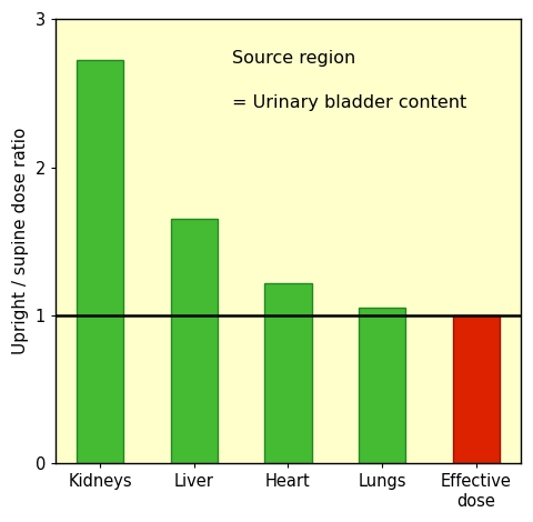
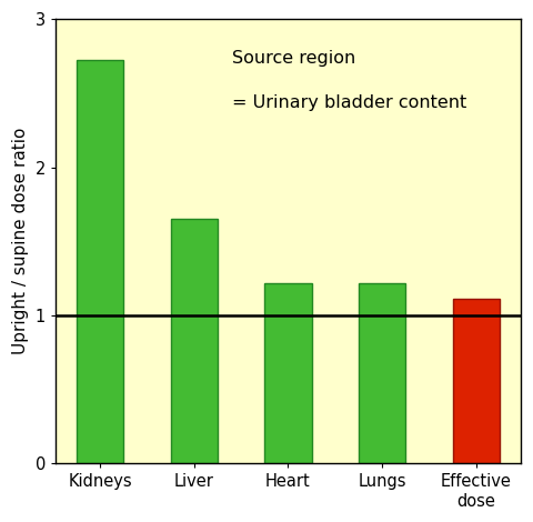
Lungs: 1.05 -> 1.22
Effective dose: 1.00 -> 1.11
